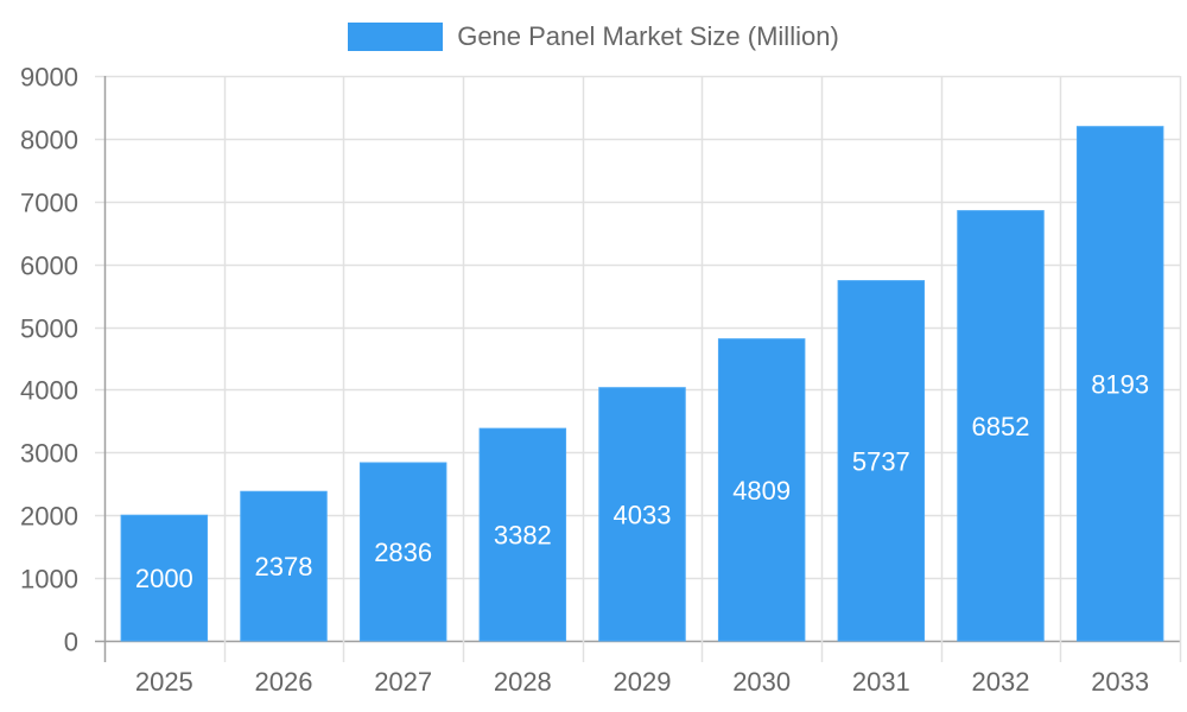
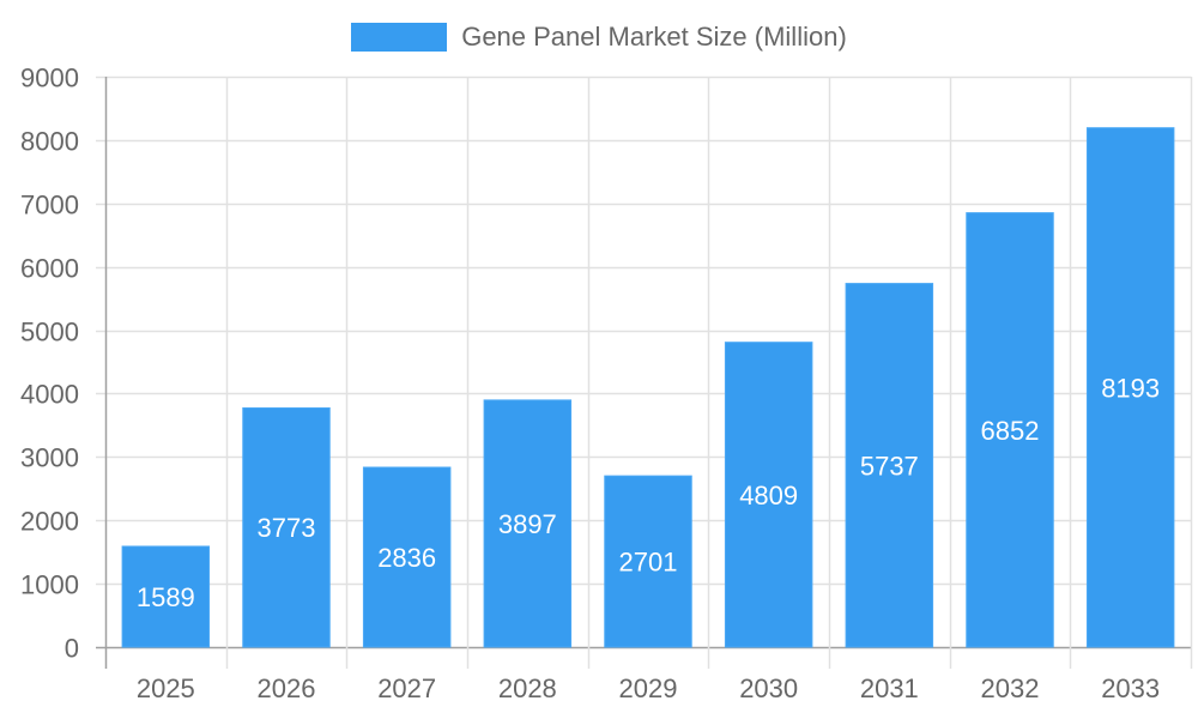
2025: 2000 -> 1589
2026: 2378 -> 3773
2028: 3382 -> 3897
2029: 4033 -> 2701
